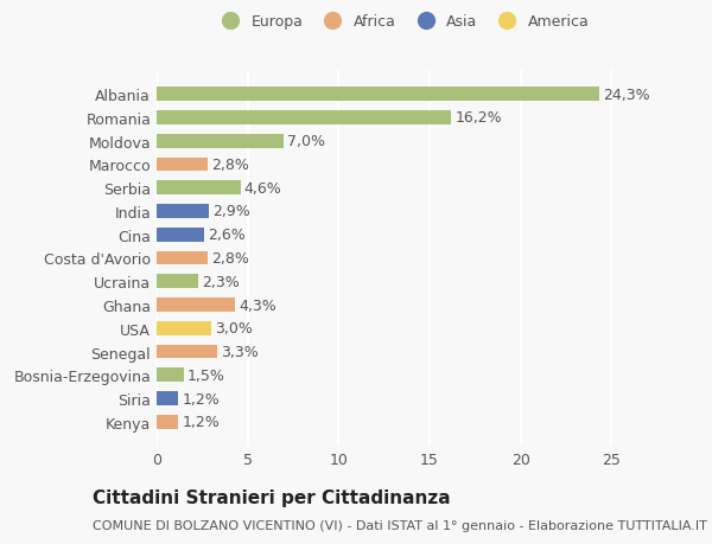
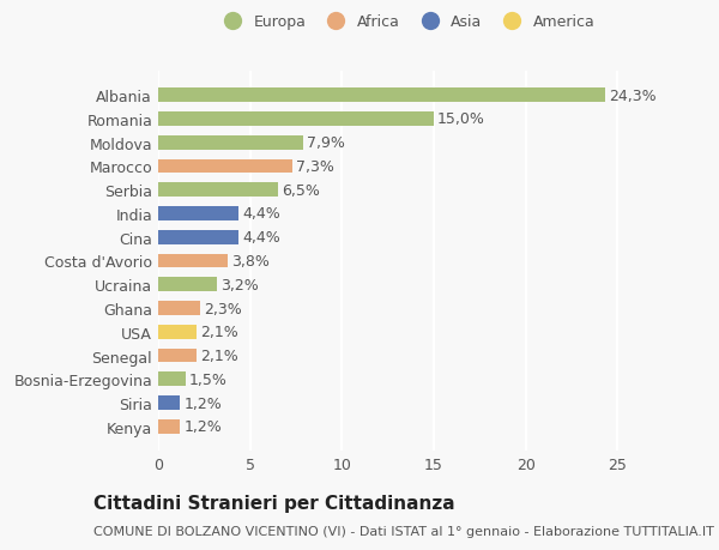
Romania: 16,2% -> 15,0%
Moldova: 7,0% -> 7,9%
Marocco: 2,8% -> 7,3%
Serbia: 4,6% -> 6,5%
India: 2,9% -> 4,4%
Cina: 2,6% -> 4,4%
Costa d'Avorio: 2,8% -> 3,8%
Ucraina: 2,3% -> 3,2%
Ghana: 4,3% -> 2,3%
USA: 3,0% -> 2,1%
Senegal: 3,3% -> 2,1%
